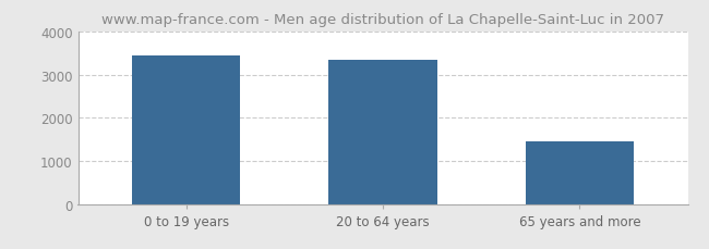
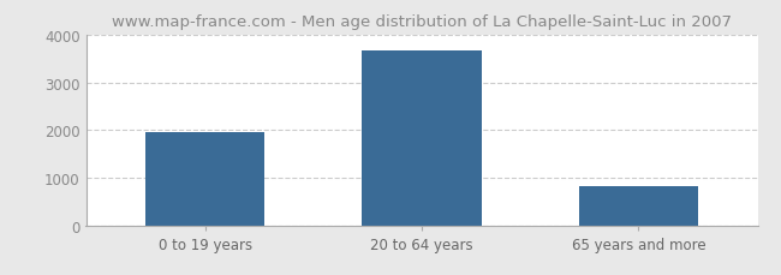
0 to 19 years: 3450 -> 1950
20 to 64 years: 3350 -> 3680
65 years and more: 1450 -> 810
